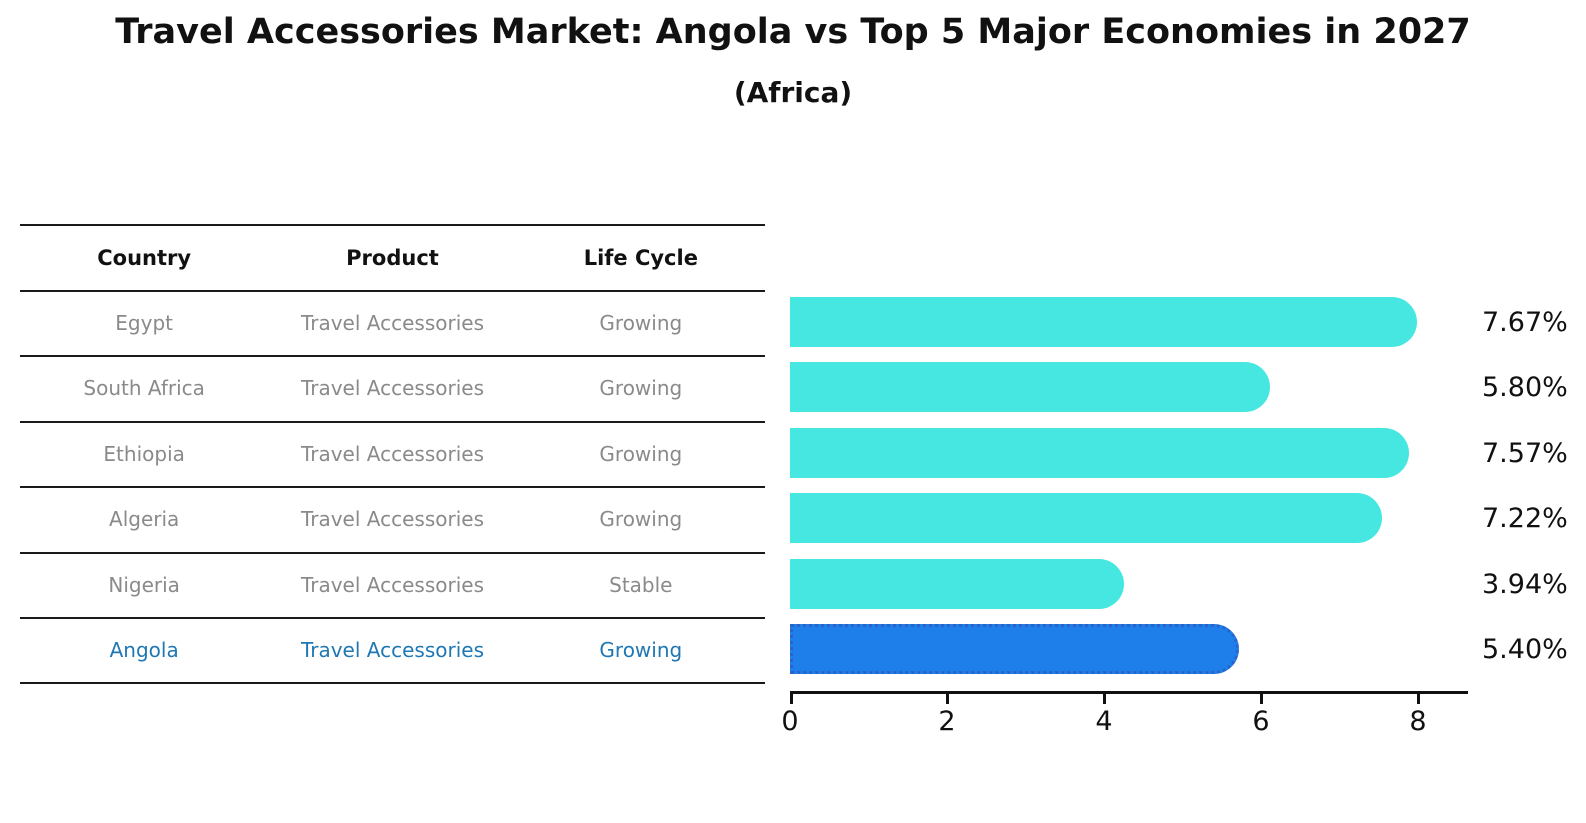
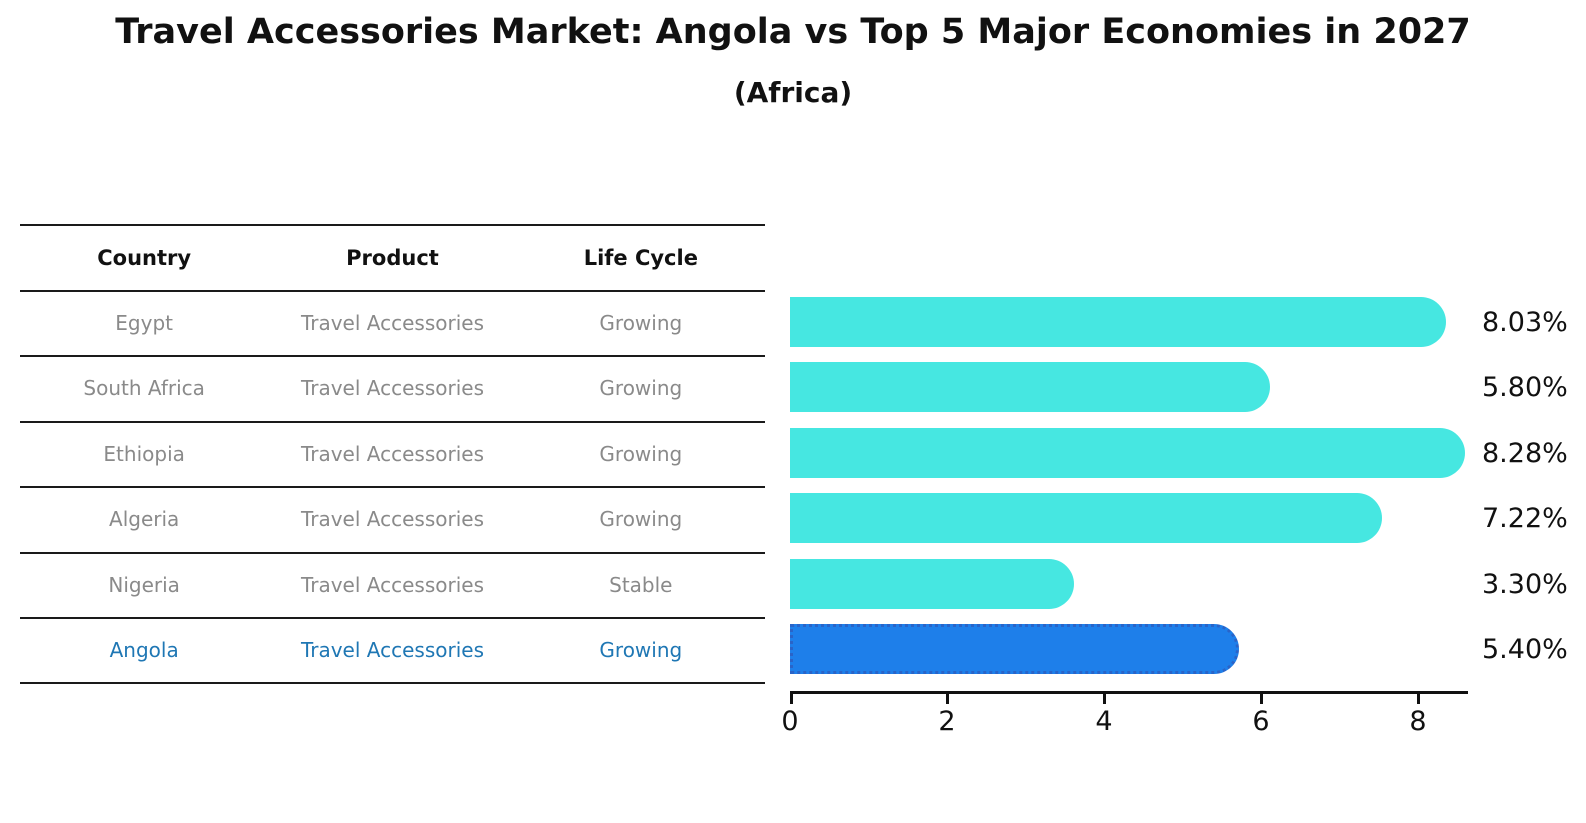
Egypt: 7.67% -> 8.03%
Ethiopia: 7.57% -> 8.28%
Nigeria: 3.94% -> 3.30%
